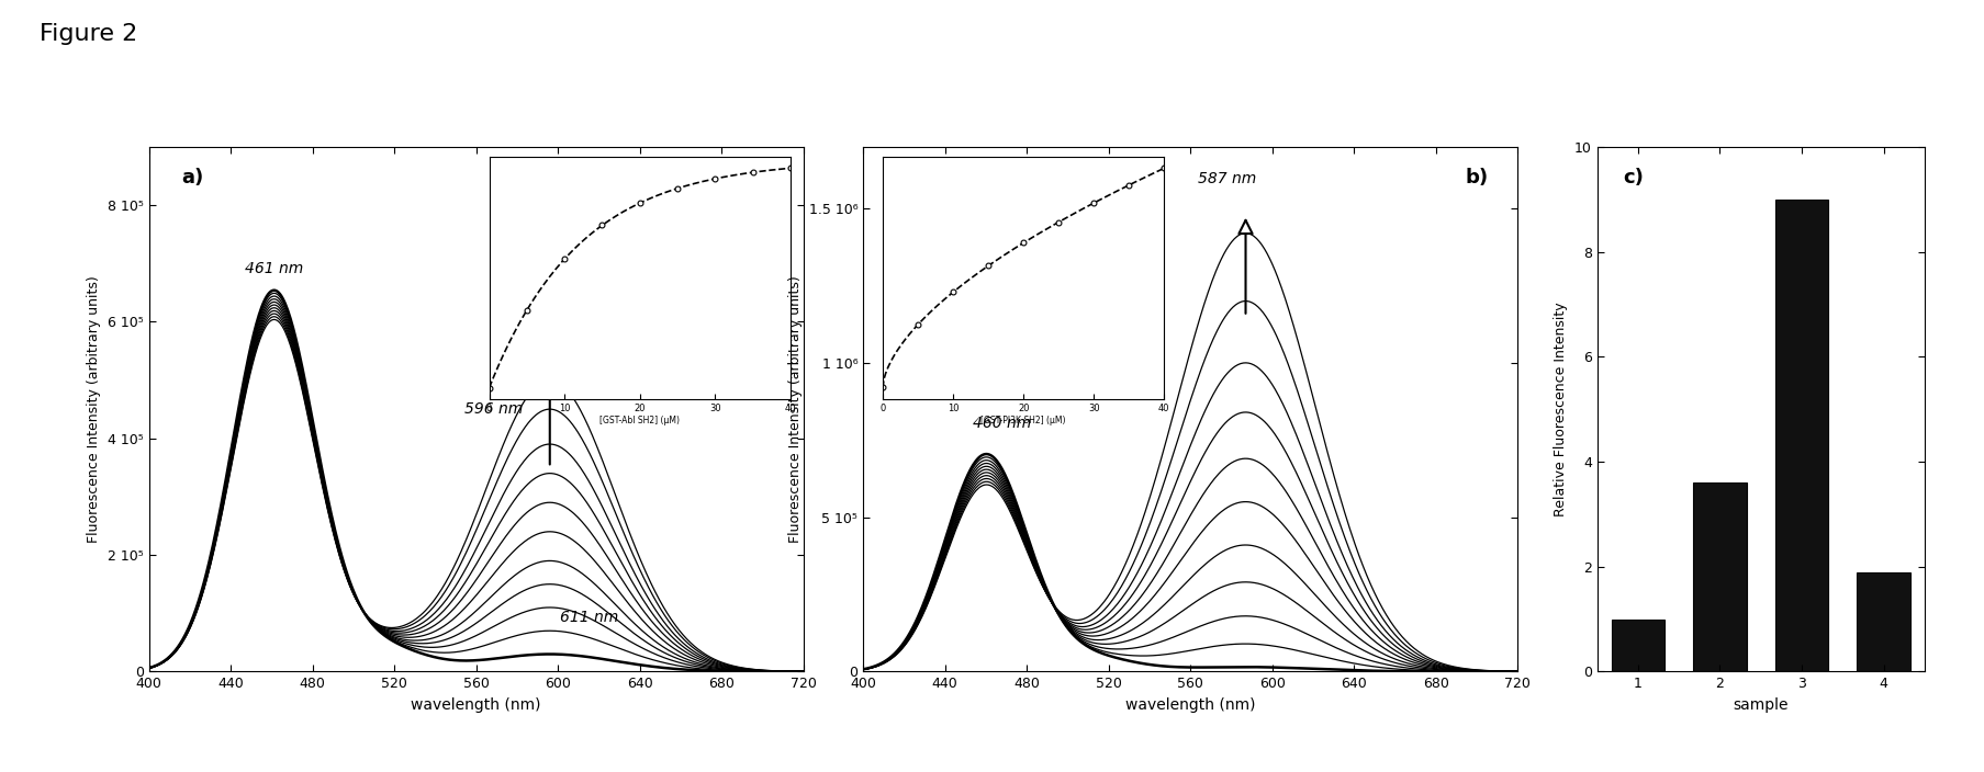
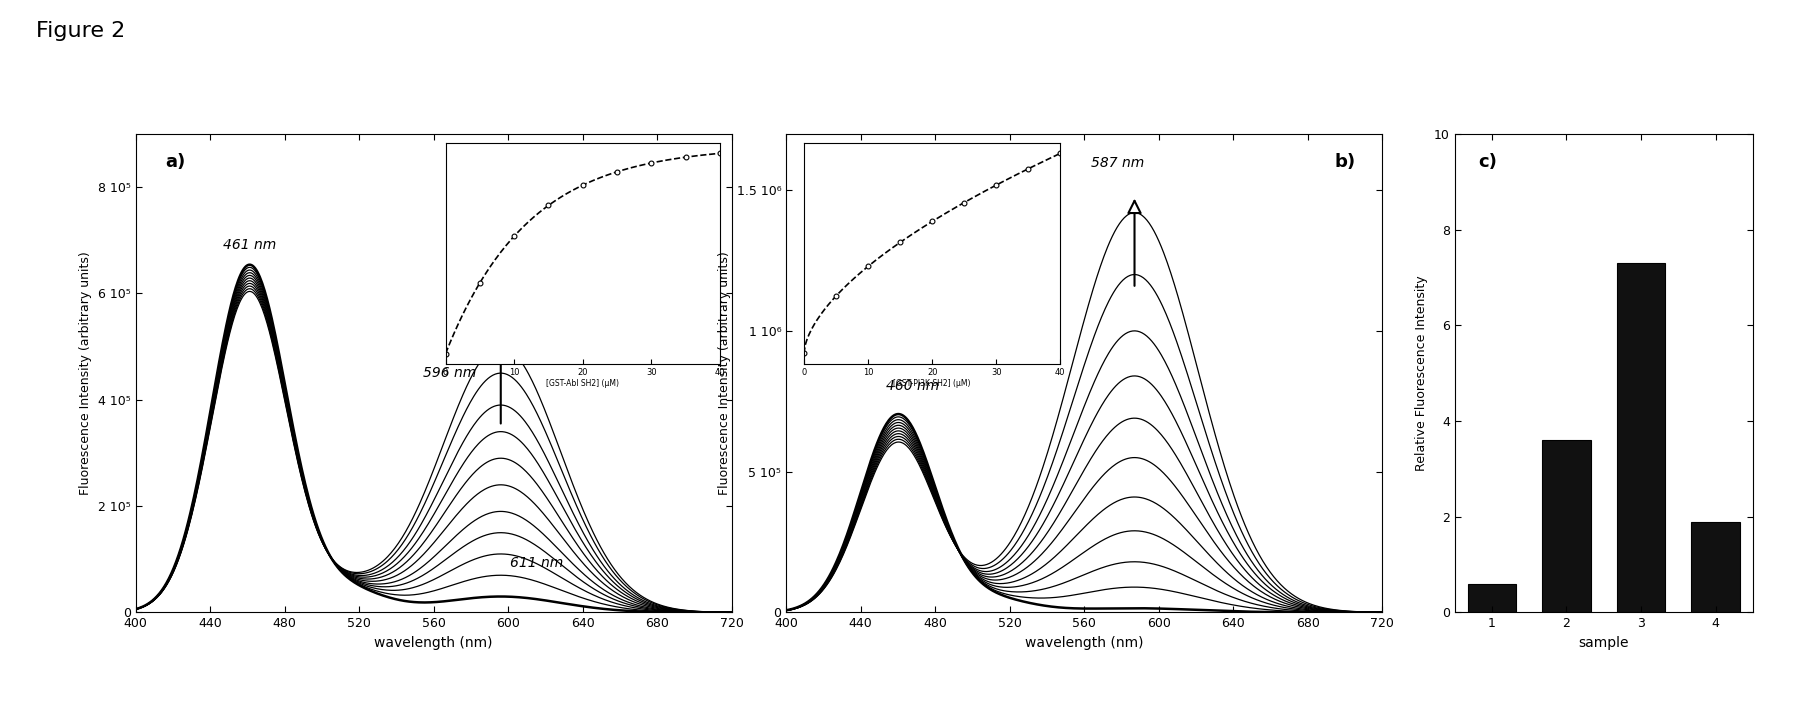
1: 1.0 -> 0.6
3: 9.0 -> 7.3
